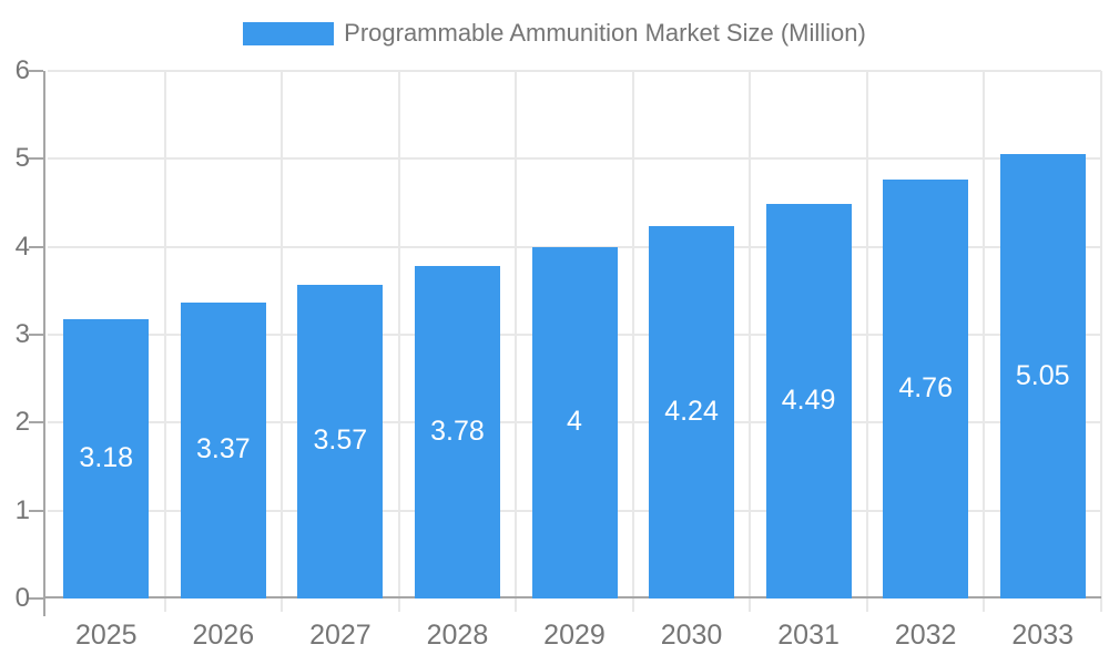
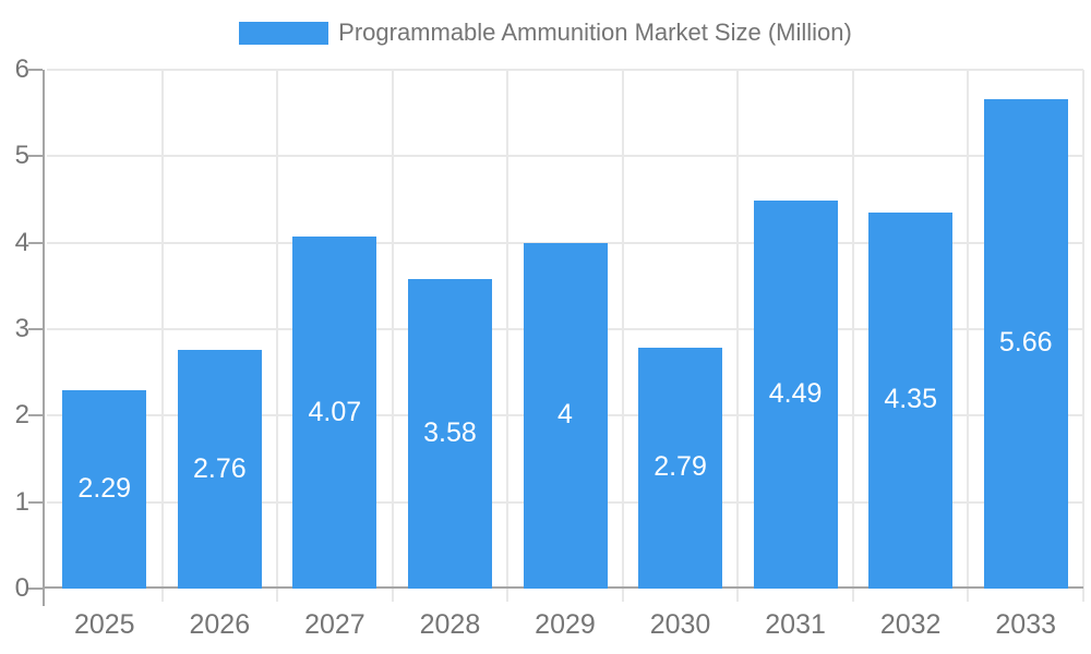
2025: 3.18 -> 2.29
2026: 3.37 -> 2.76
2027: 3.57 -> 4.07
2028: 3.78 -> 3.58
2030: 4.24 -> 2.79
2032: 4.76 -> 4.35
2033: 5.05 -> 5.66
